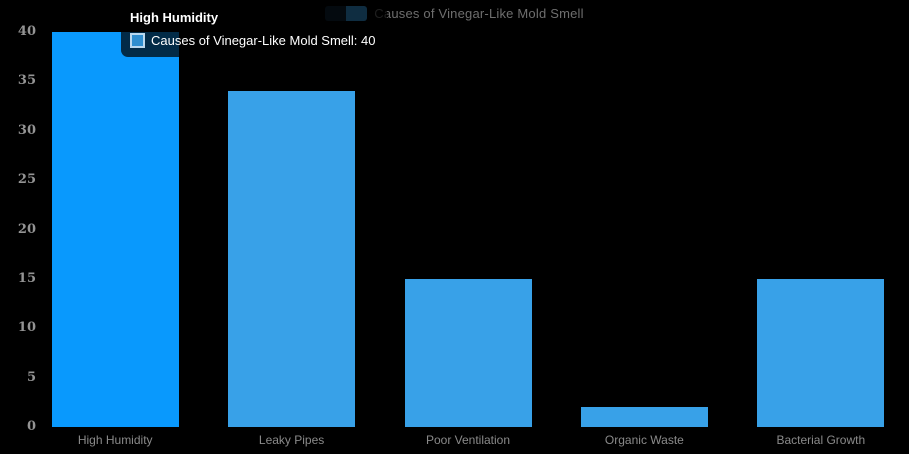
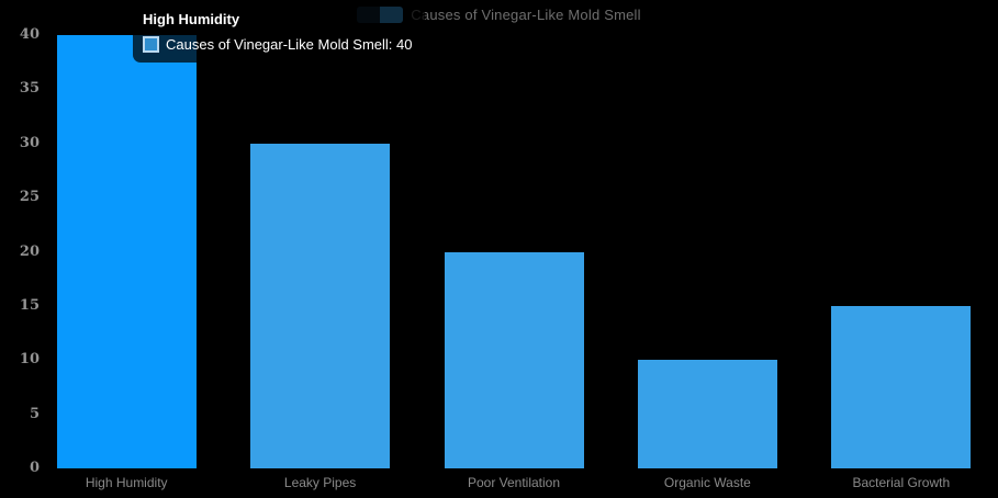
Leaky Pipes: 34 -> 30
Poor Ventilation: 15 -> 20
Organic Waste: 2 -> 10
